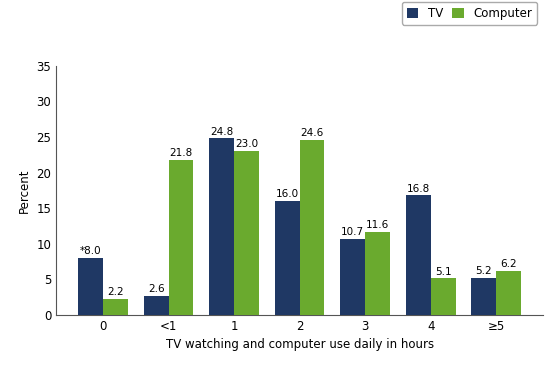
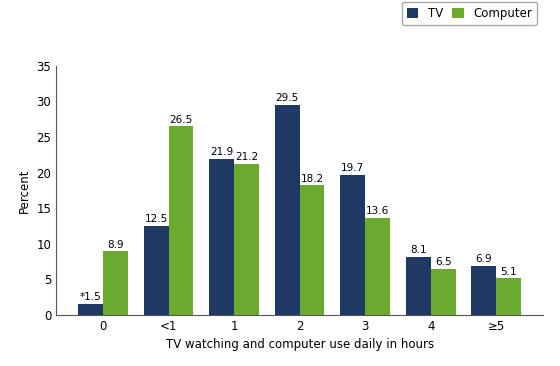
TV/0: *8.0 -> *1.5
Computer/0: 2.2 -> 8.9
TV/<1: 2.6 -> 12.5
Computer/<1: 21.8 -> 26.5
TV/1: 24.8 -> 21.9
Computer/1: 23.0 -> 21.2
TV/2: 16.0 -> 29.5
Computer/2: 24.6 -> 18.2
TV/3: 10.7 -> 19.7
Computer/3: 11.6 -> 13.6
TV/4: 16.8 -> 8.1
Computer/4: 5.1 -> 6.5
TV/≥5: 5.2 -> 6.9
Computer/≥5: 6.2 -> 5.1
